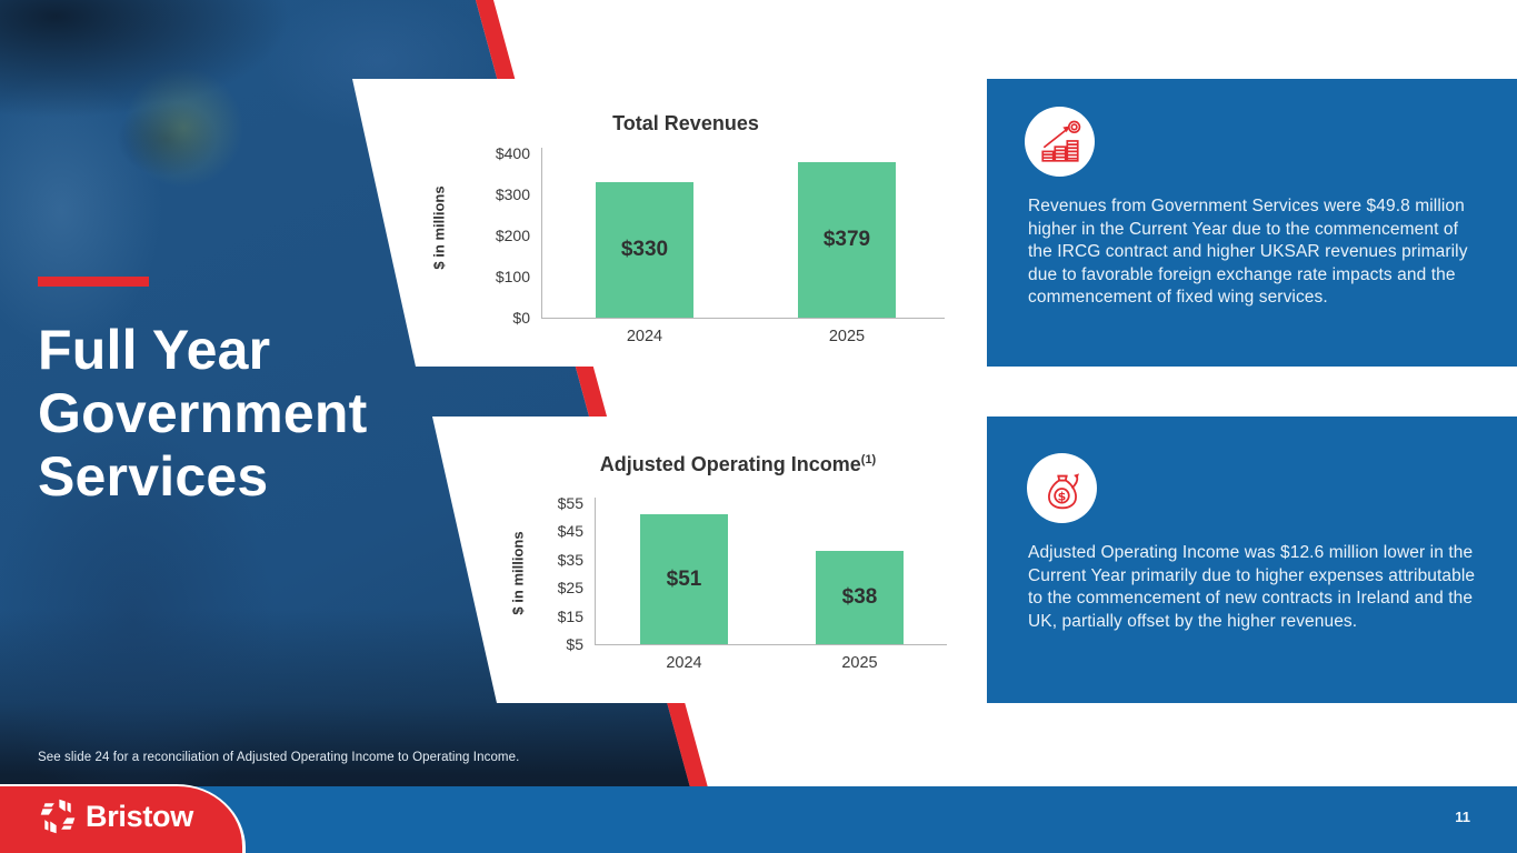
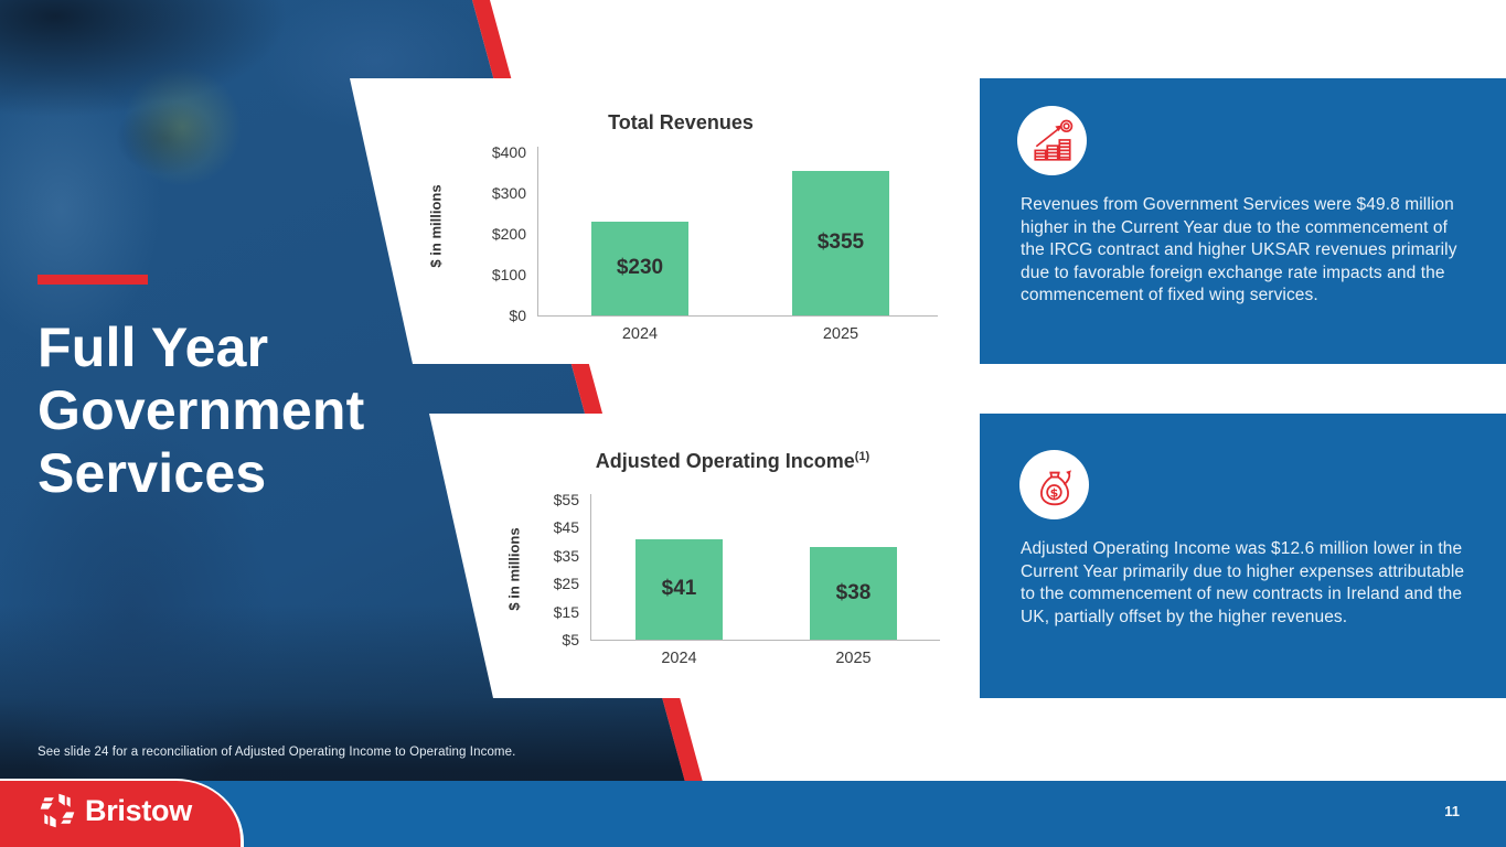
Total Revenues/2024: $330 -> $230
Total Revenues/2025: $379 -> $355
Adjusted Operating Income/2024: $51 -> $41
